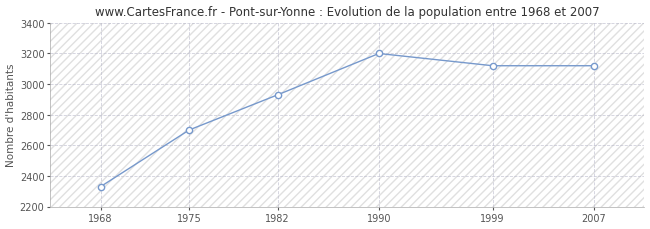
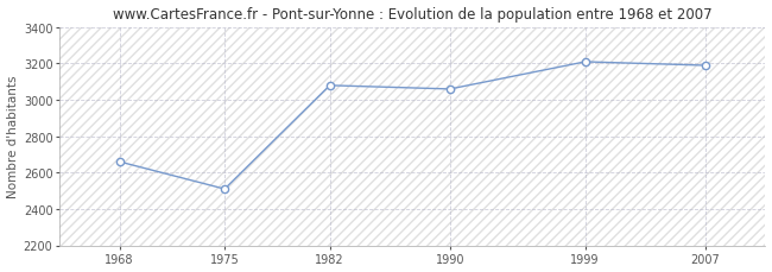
1968: 2330 -> 2660
1975: 2700 -> 2510
1982: 2930 -> 3080
1990: 3200 -> 3060
1999: 3120 -> 3210
2007: 3120 -> 3190
